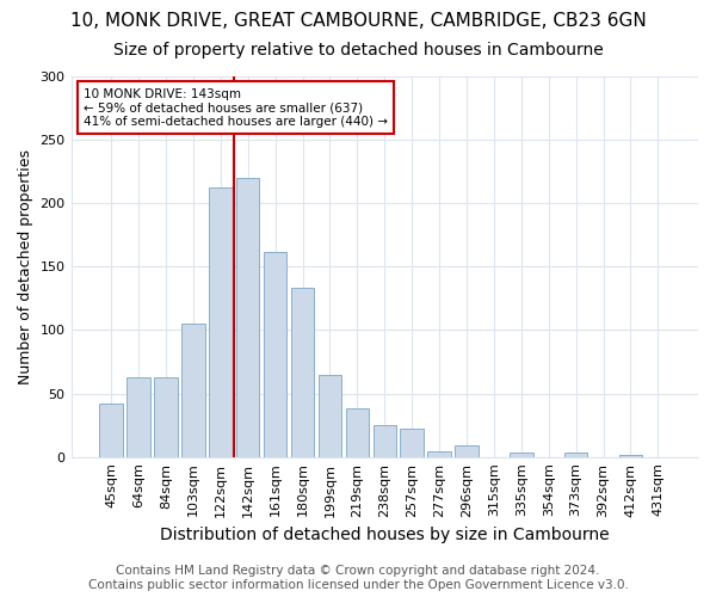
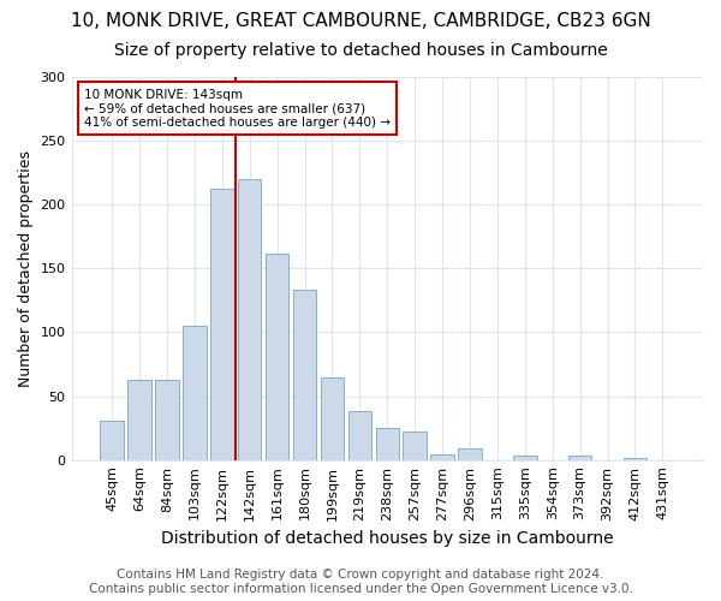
45sqm: 42 -> 31
